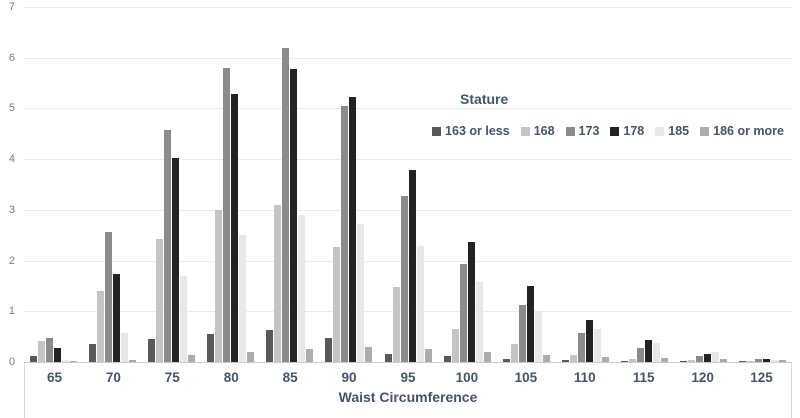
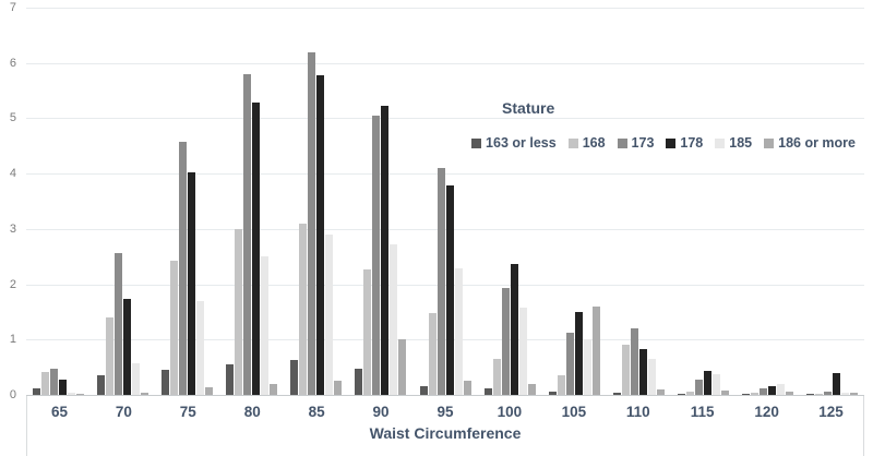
186 or more/90: 0.3 -> 1.0
173/95: 3.3 -> 4.1
186 or more/105: 0.1 -> 1.6
168/110: 0.1 -> 0.9
173/110: 0.6 -> 1.2
178/125: 0.1 -> 0.4
